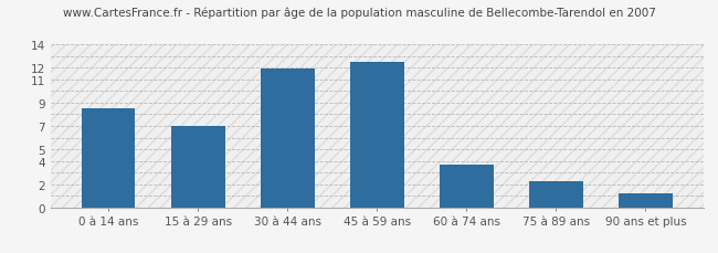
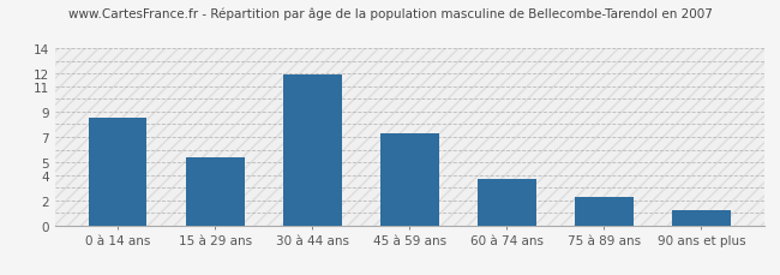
15 à 29 ans: 7.0 -> 5.4
45 à 59 ans: 12.5 -> 7.3
